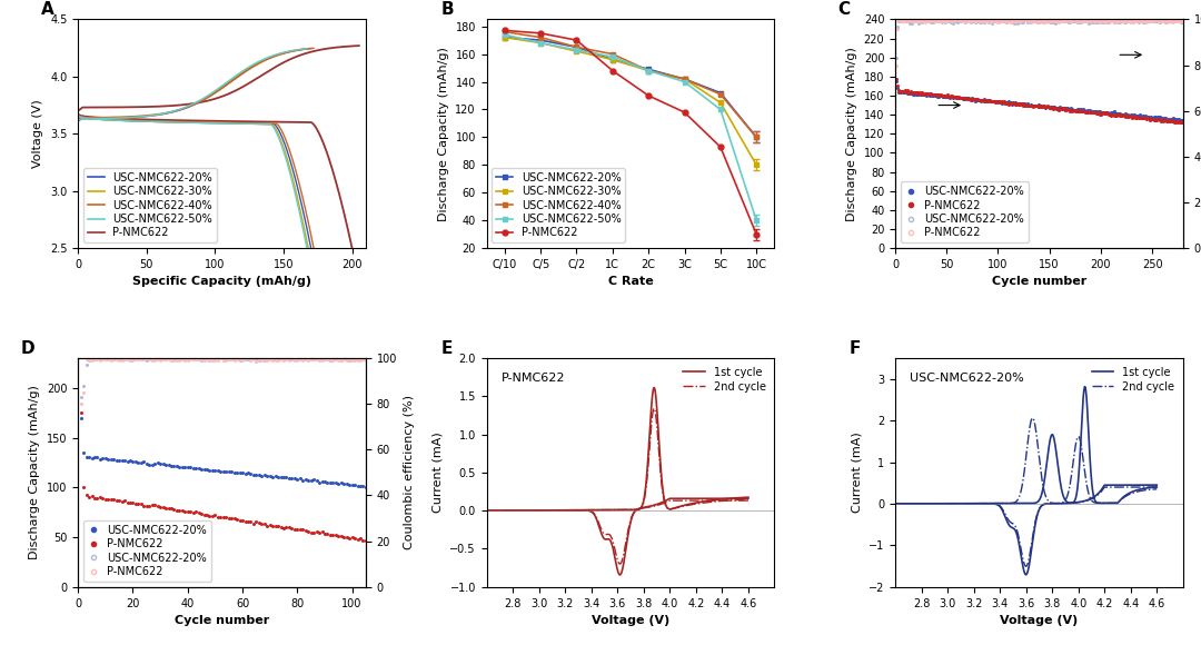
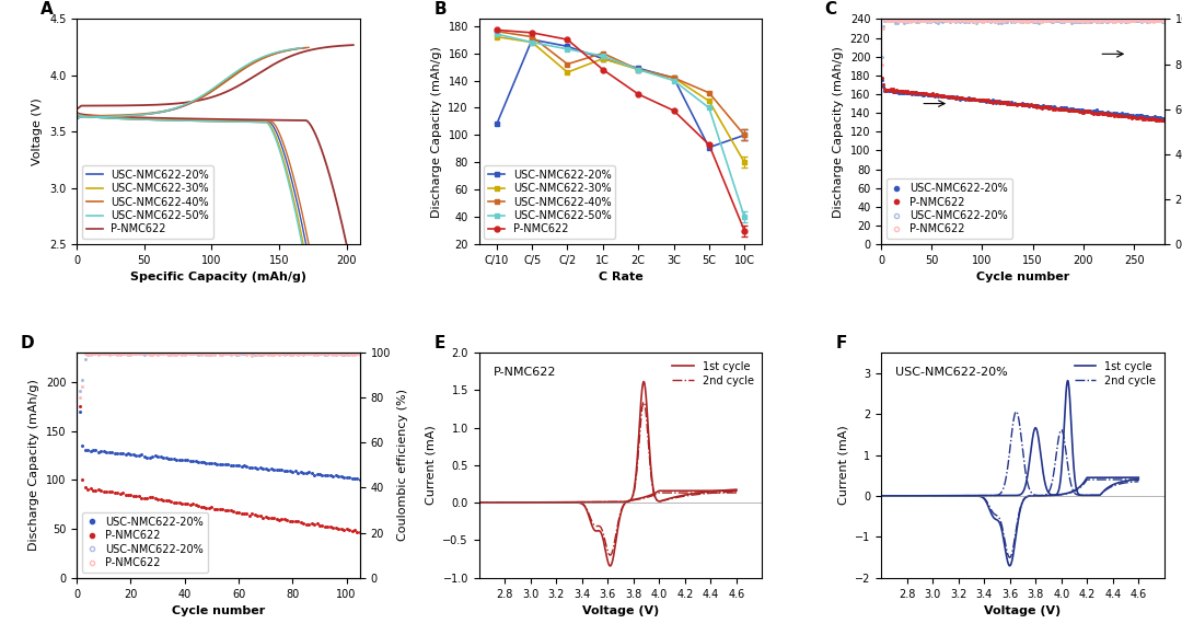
USC-NMC622-20%/C/10: 172 -> 108
USC-NMC622-30%/C/2: 162 -> 146
USC-NMC622-40%/C/2: 165 -> 152
USC-NMC622-20%/5C: 132 -> 91
